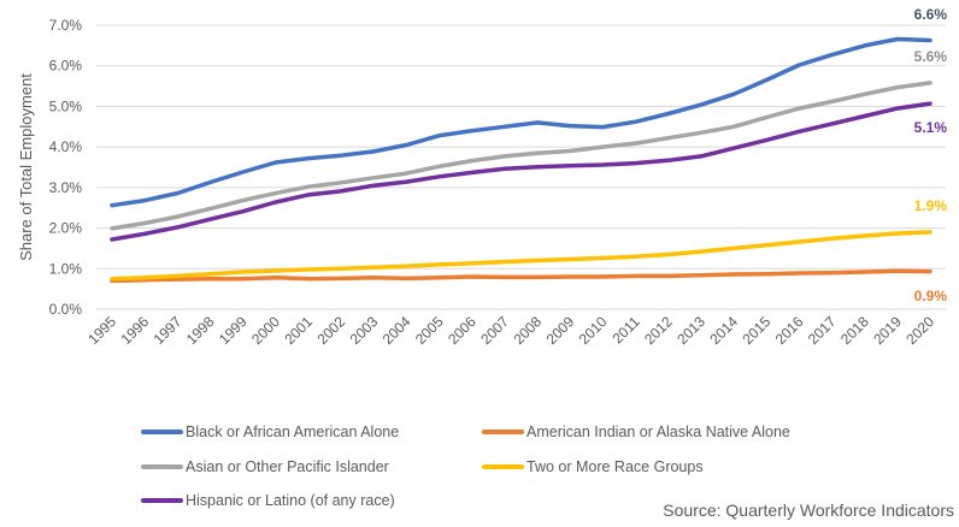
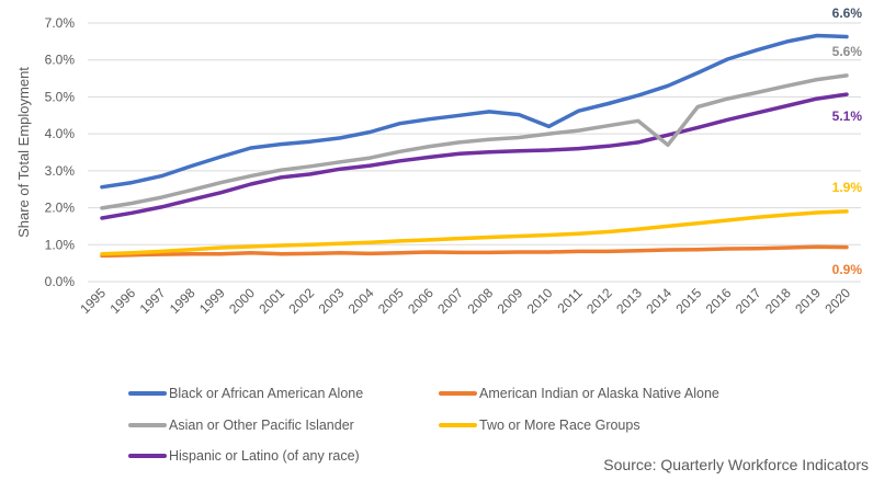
Black or African American Alone/2010: 4.5% -> 4.2%
Asian or Other Pacific Islander/2014: 4.5% -> 3.7%
